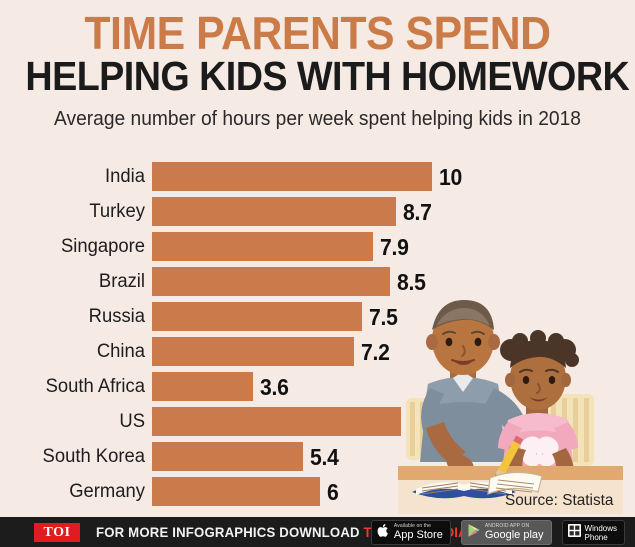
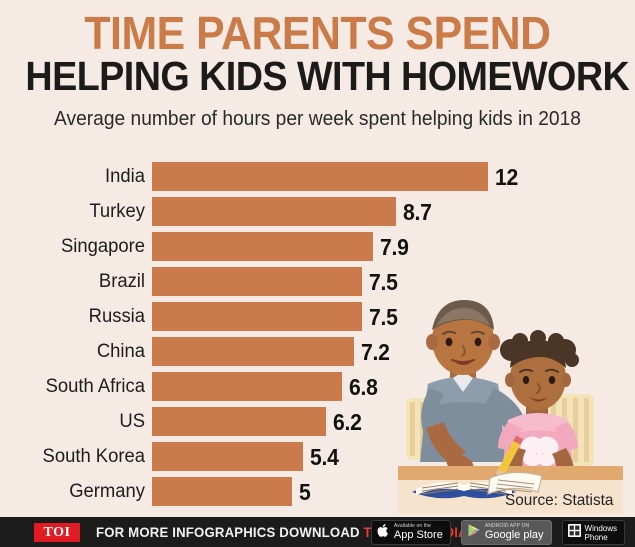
India: 10 -> 12
Brazil: 8.5 -> 7.5
South Africa: 3.6 -> 6.8
US: 8.9 -> 6.2
Germany: 6 -> 5
